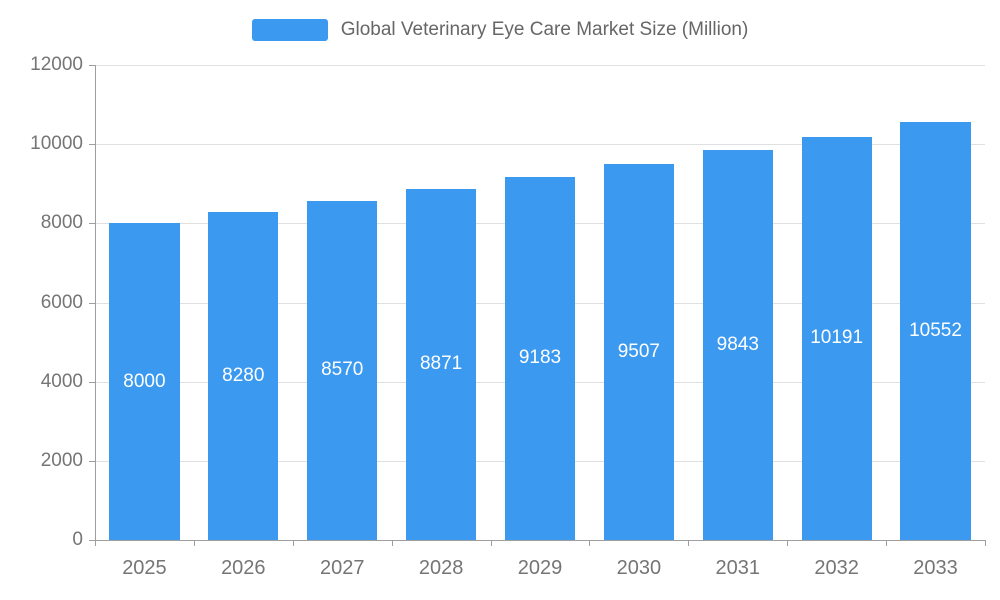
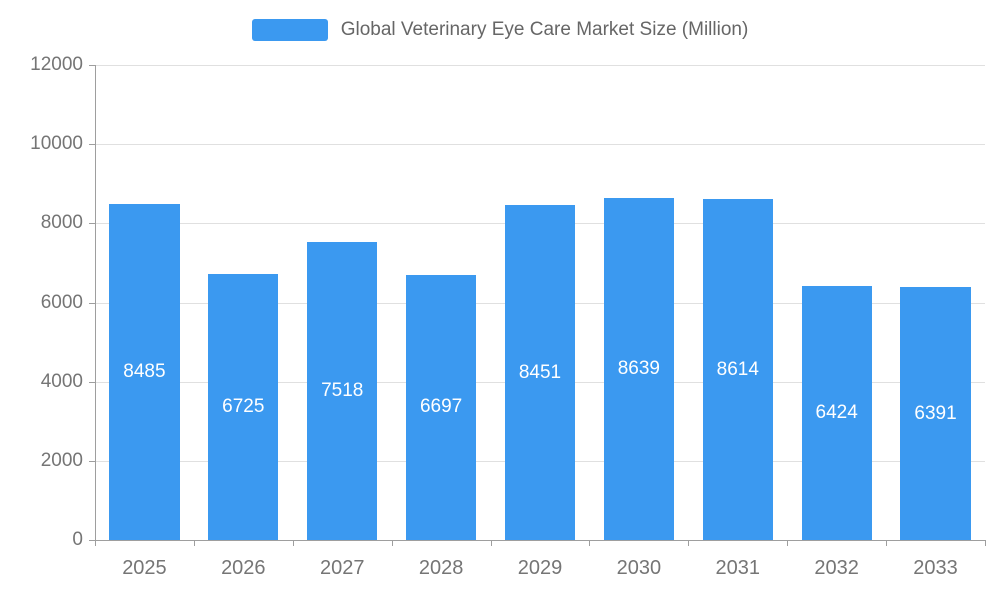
2025: 8000 -> 8485
2026: 8280 -> 6725
2027: 8570 -> 7518
2028: 8871 -> 6697
2029: 9183 -> 8451
2030: 9507 -> 8639
2031: 9843 -> 8614
2032: 10191 -> 6424
2033: 10552 -> 6391
